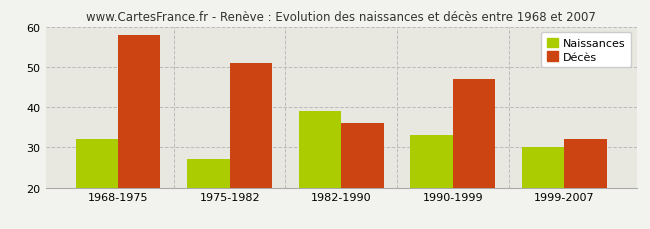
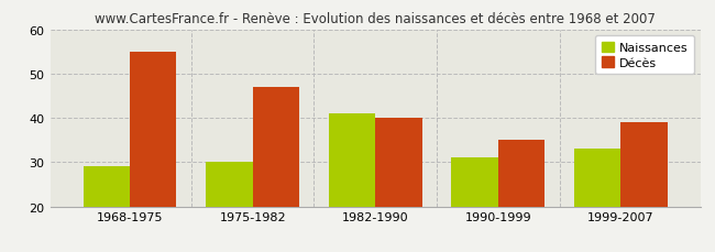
Naissances/1968-1975: 32 -> 29
Décès/1968-1975: 58 -> 55
Naissances/1975-1982: 27 -> 30
Décès/1975-1982: 51 -> 47
Naissances/1982-1990: 39 -> 41
Décès/1982-1990: 36 -> 40
Naissances/1990-1999: 33 -> 31
Décès/1990-1999: 47 -> 35
Naissances/1999-2007: 30 -> 33
Décès/1999-2007: 32 -> 39
